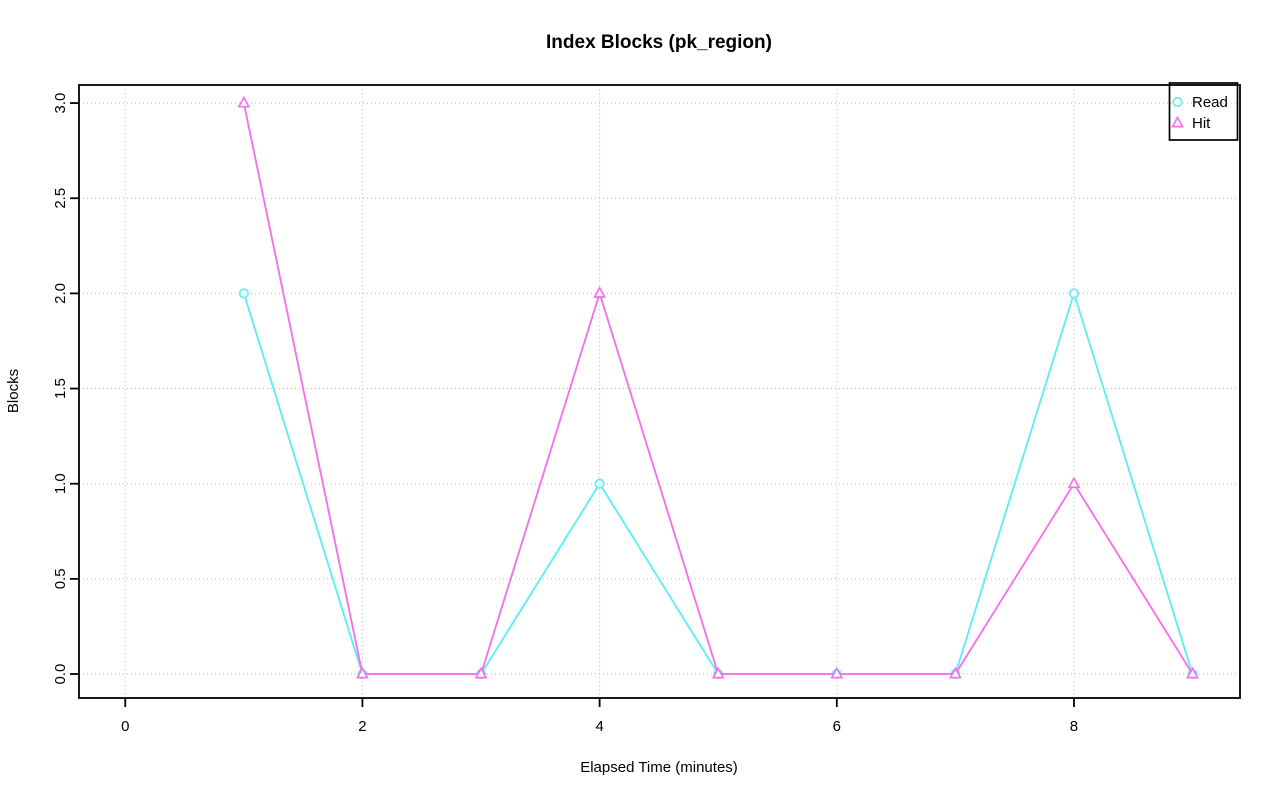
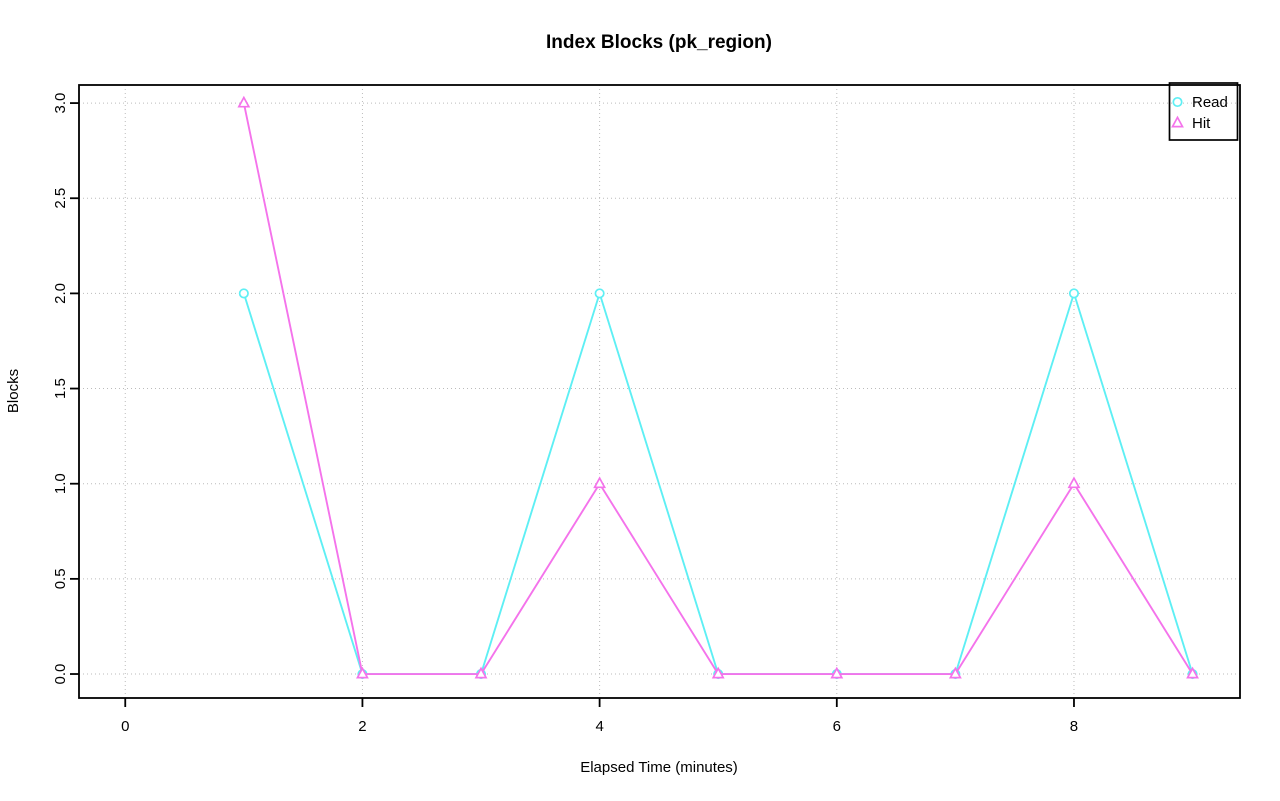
Read/4: 1 -> 2
Hit/4: 2 -> 1
